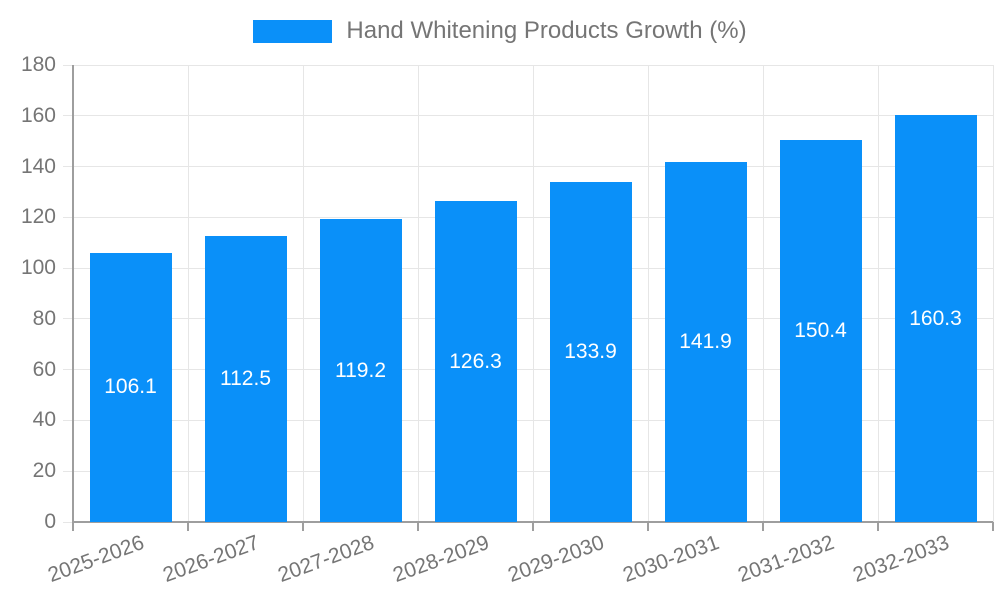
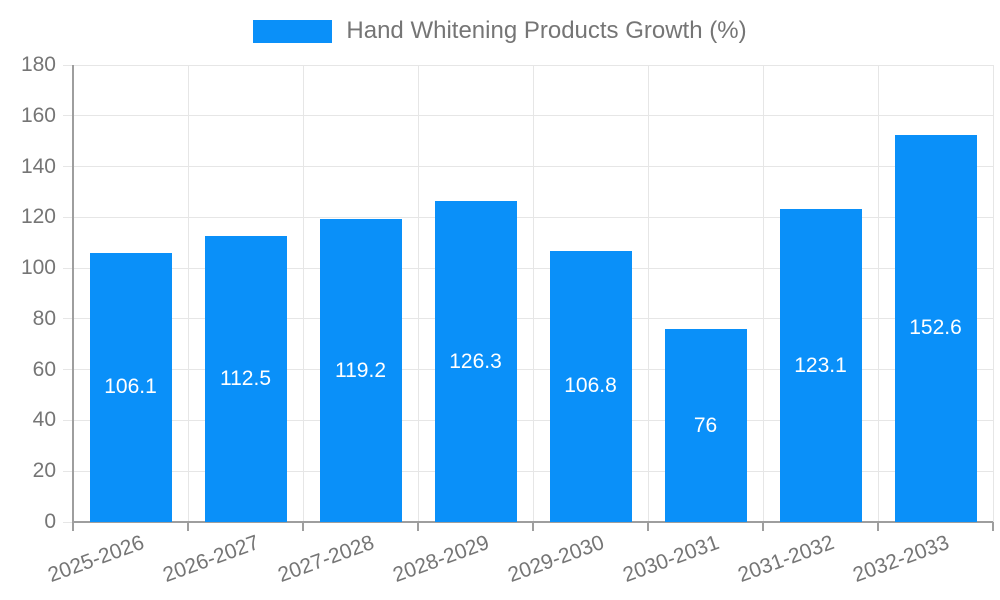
2029-2030: 133.9 -> 106.8
2030-2031: 141.9 -> 76
2031-2032: 150.4 -> 123.1
2032-2033: 160.3 -> 152.6
